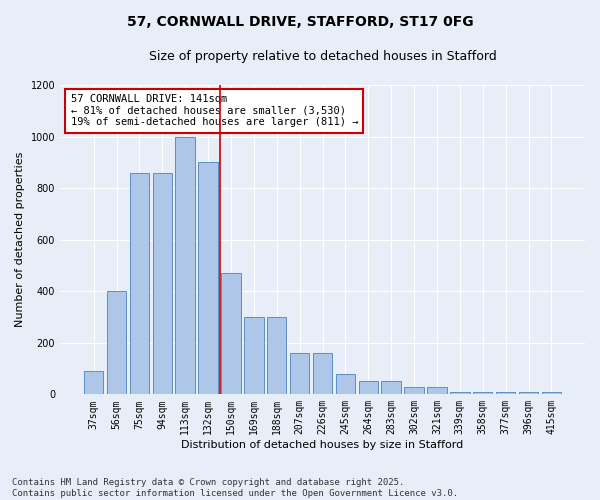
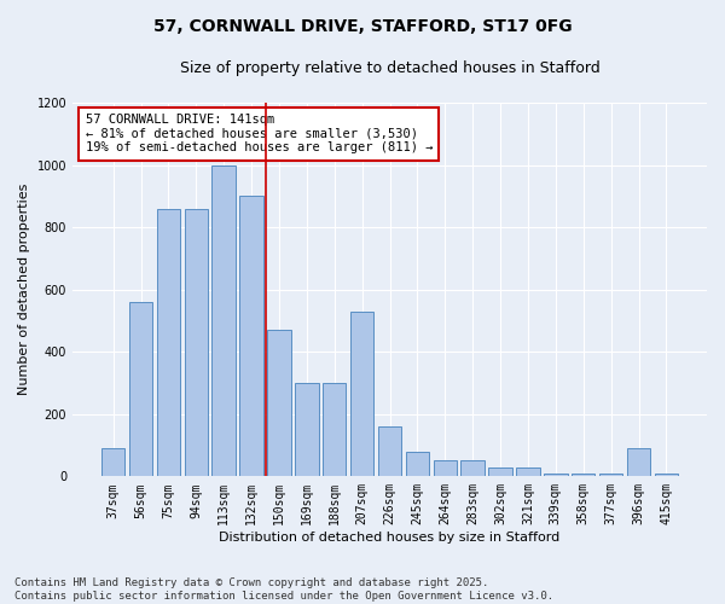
56sqm: 400 -> 560
207sqm: 160 -> 530
396sqm: 10 -> 90
